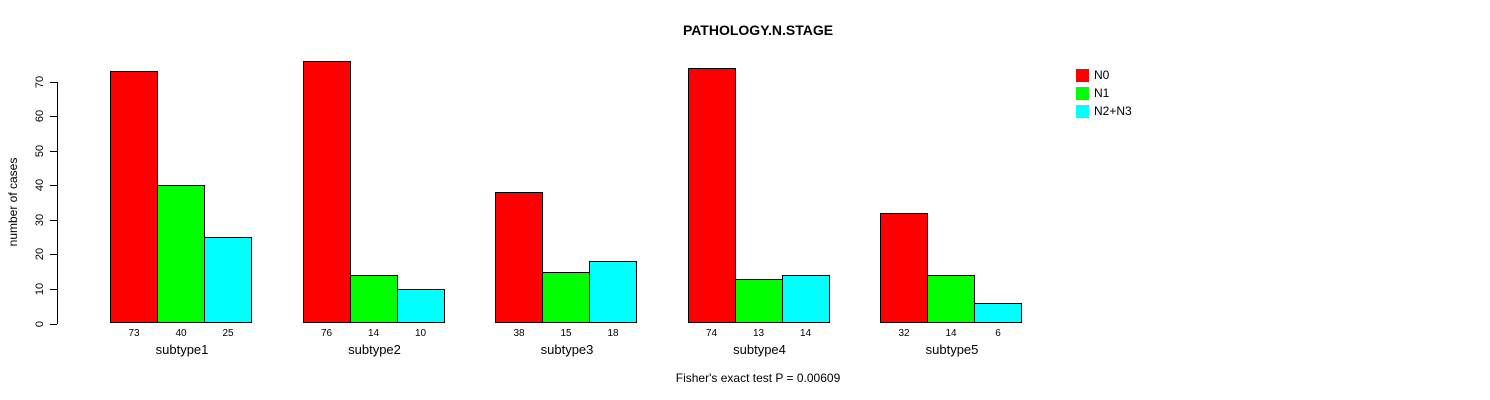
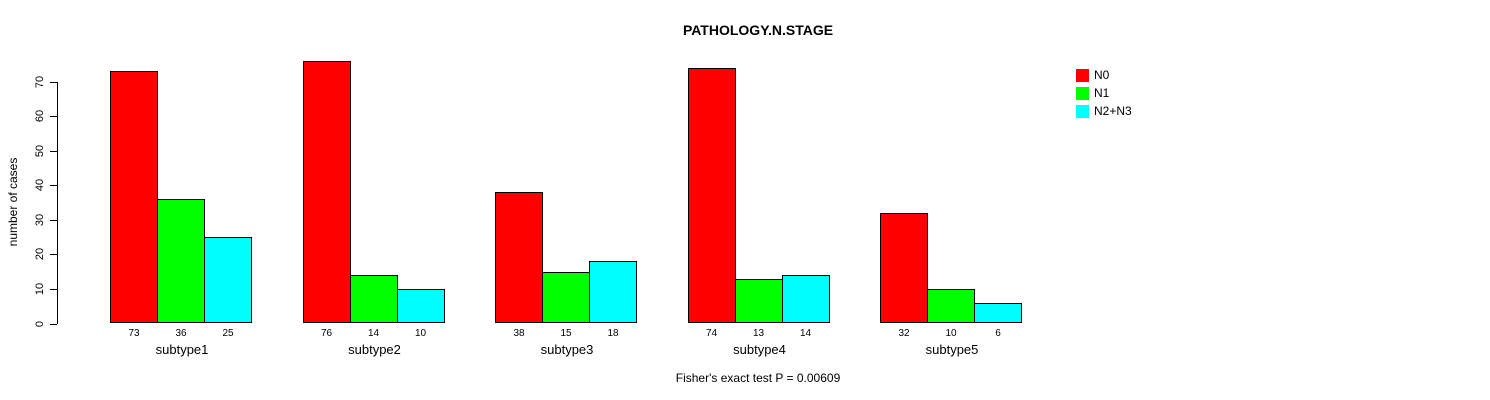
N1/subtype1: 40 -> 36
N1/subtype5: 14 -> 10
